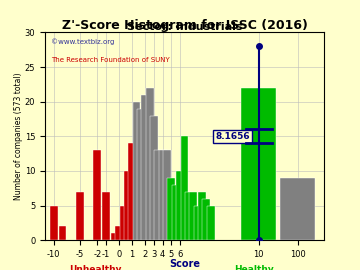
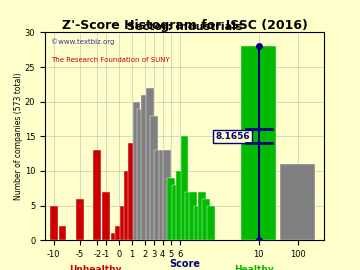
-5: 7 -> 6
10: 22 -> 28
100: 9 -> 11
